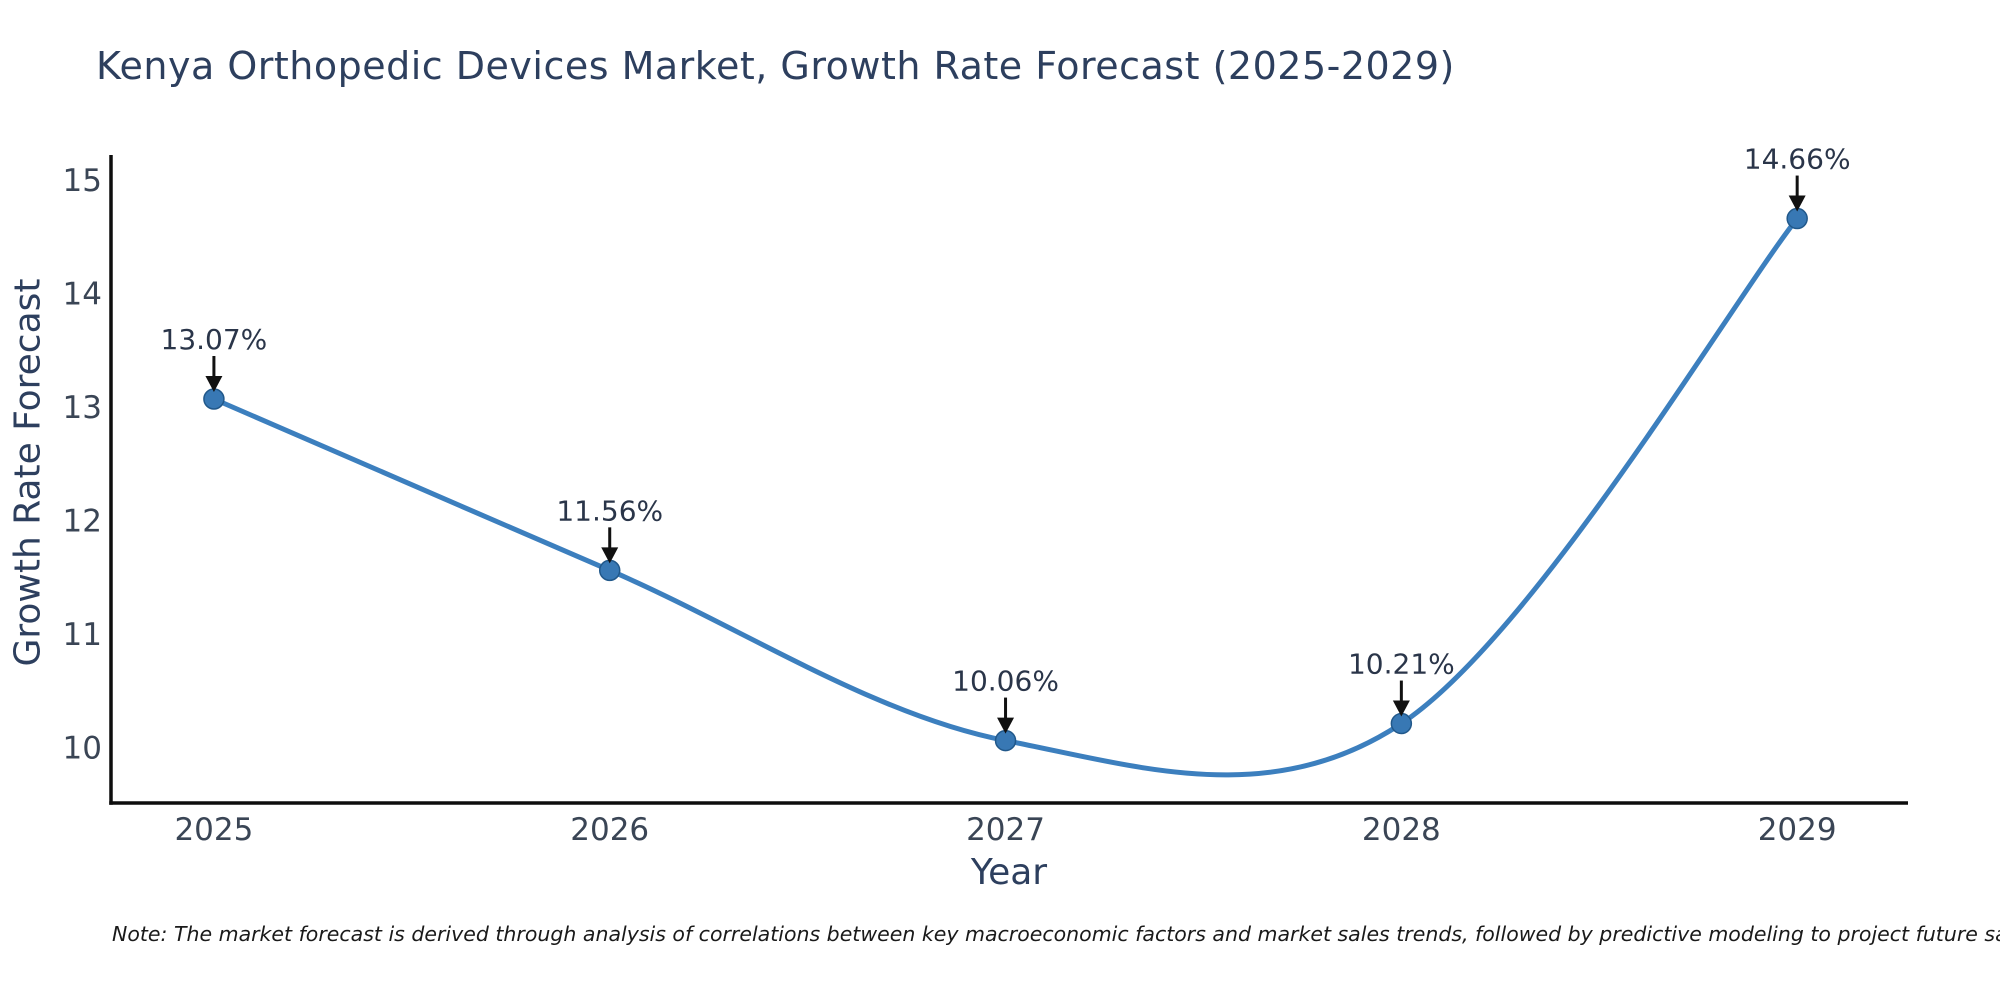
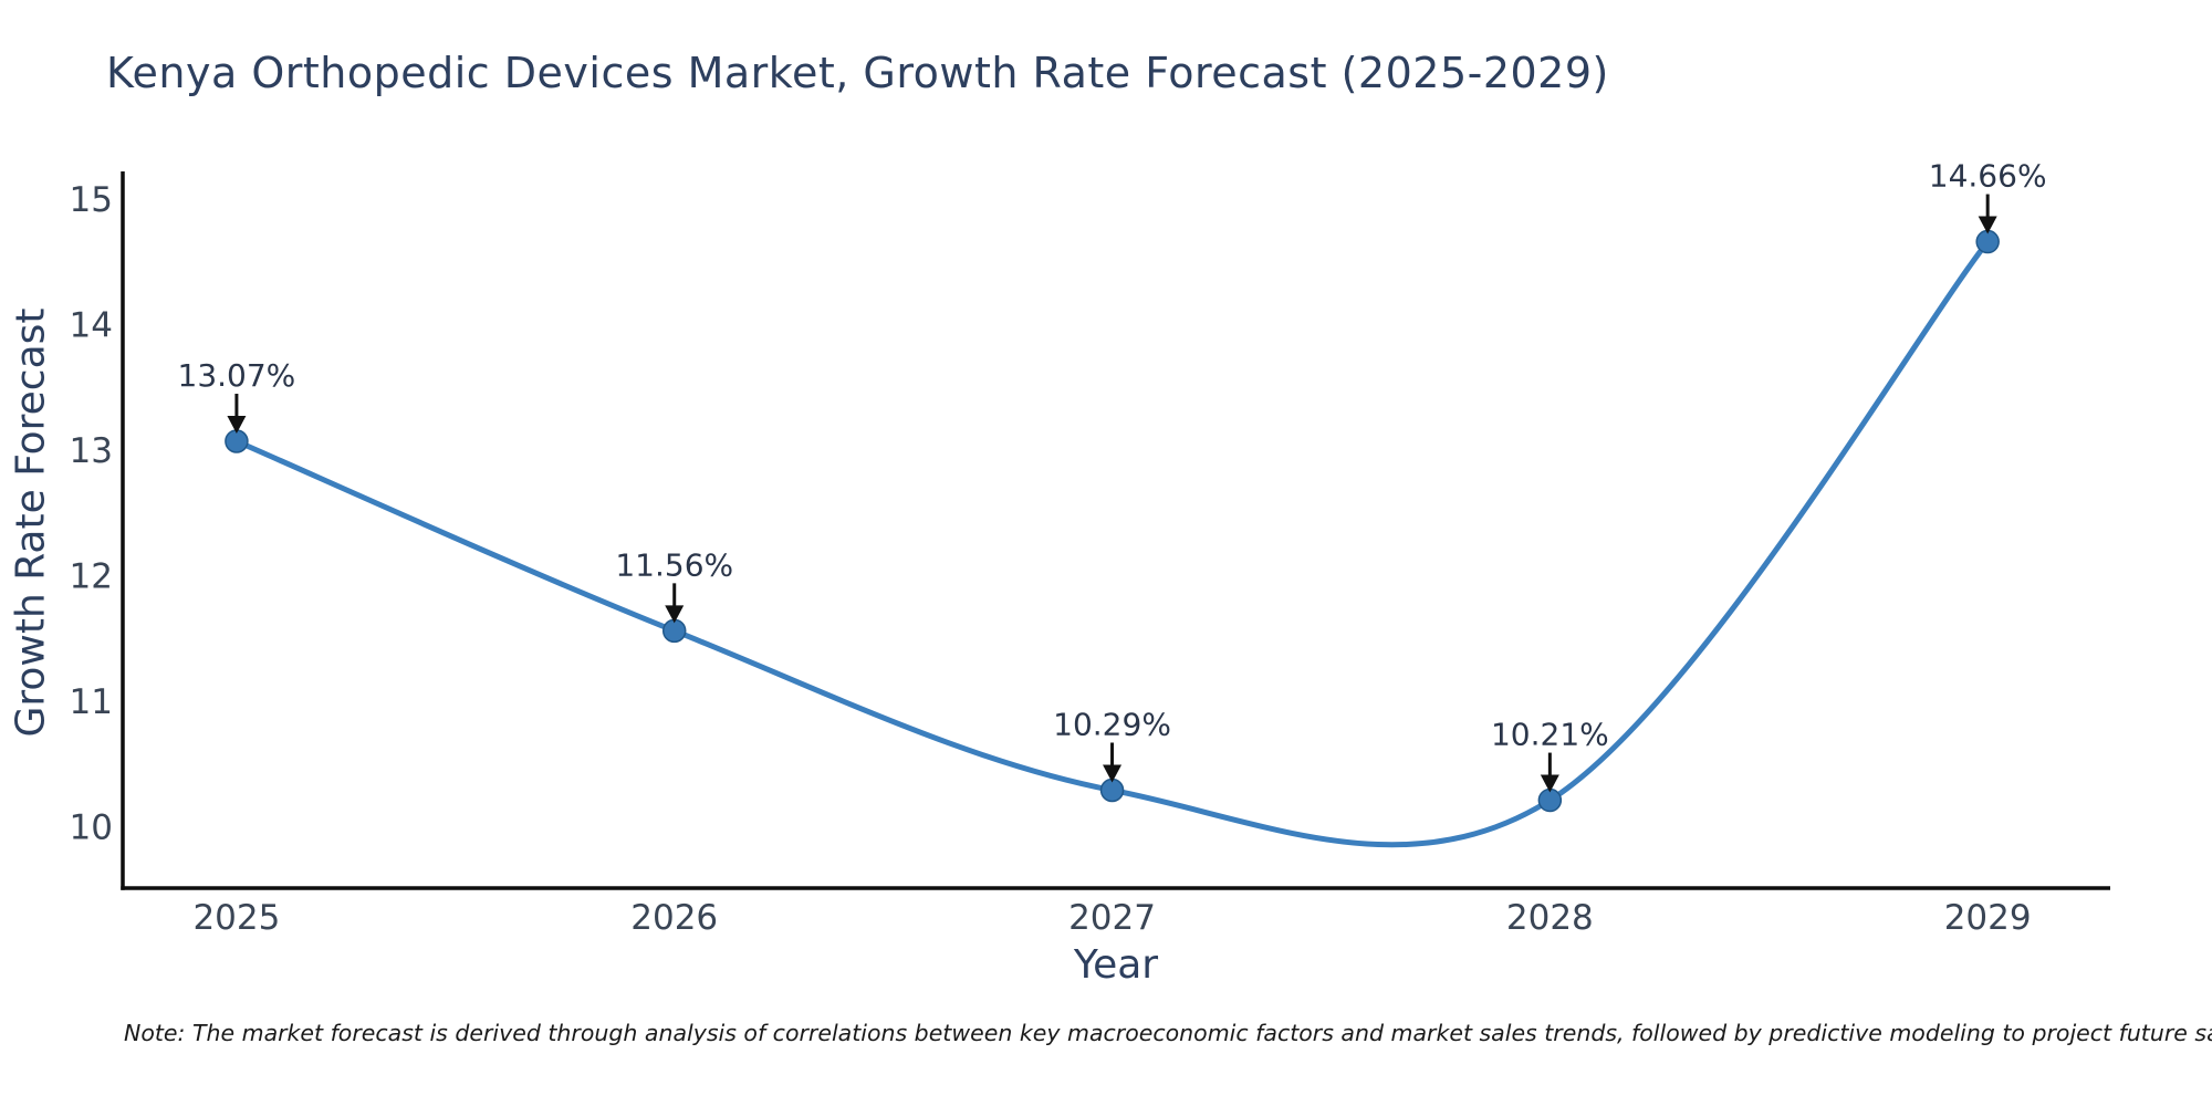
2027: 10.06% -> 10.29%
